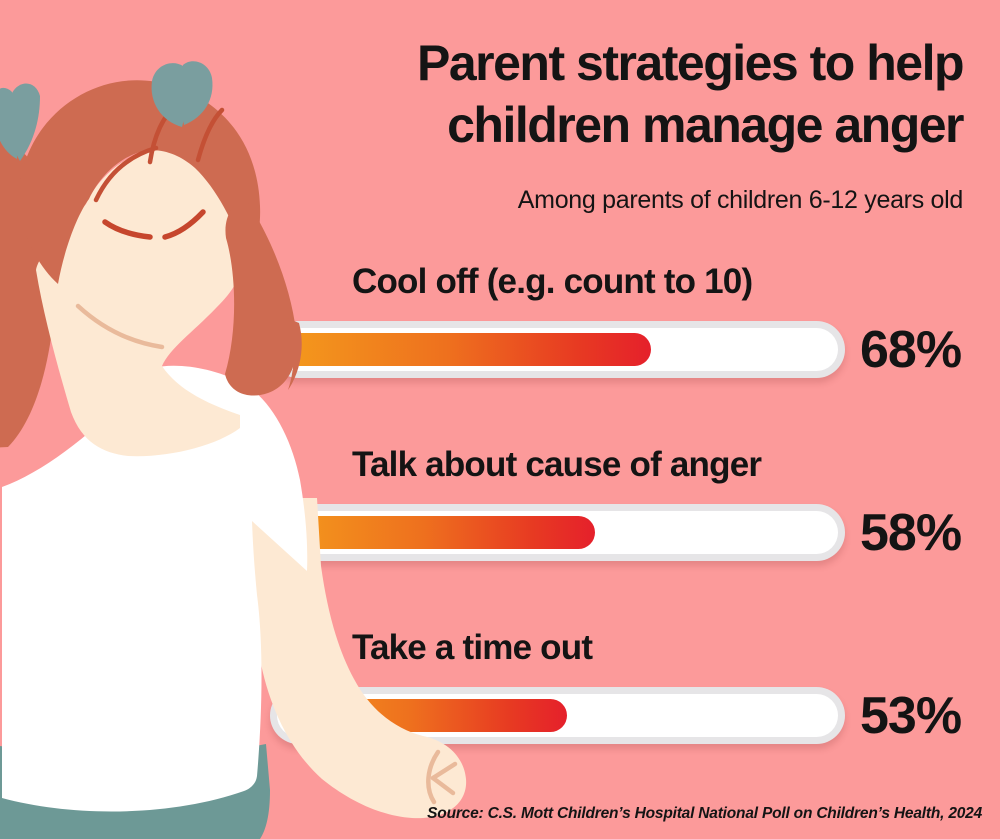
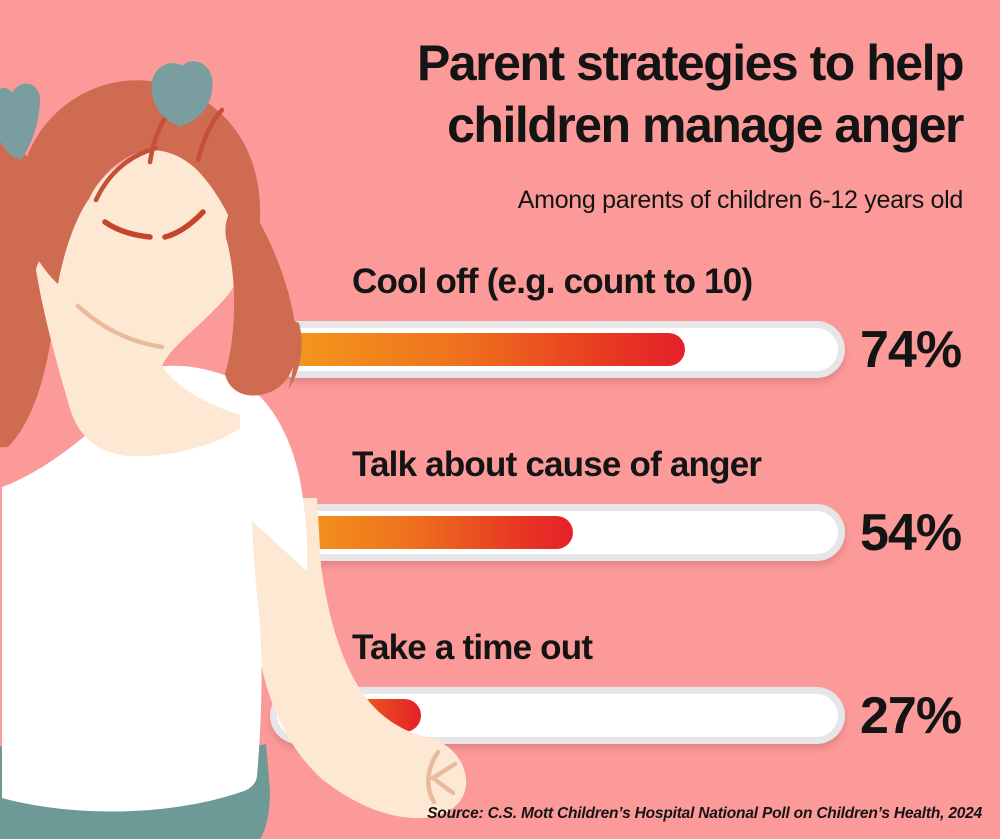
Cool off (e.g. count to 10): 68% -> 74%
Talk about cause of anger: 58% -> 54%
Take a time out: 53% -> 27%
